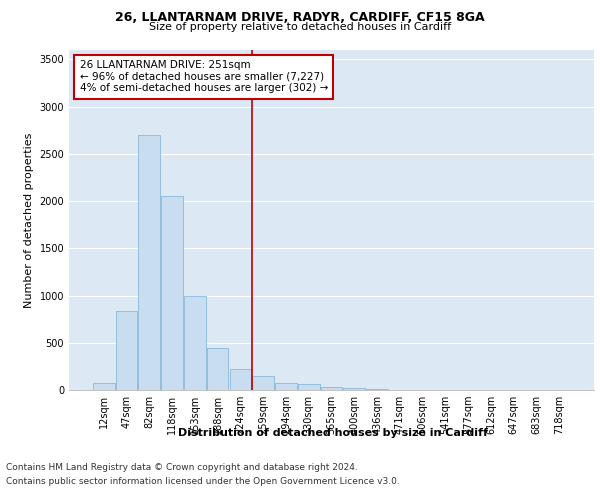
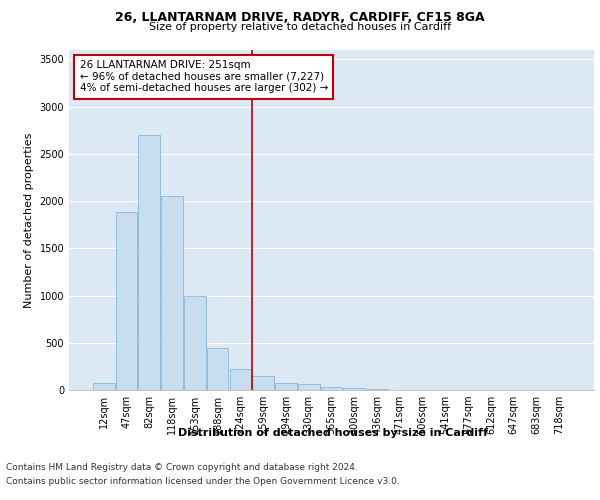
47sqm: 840 -> 1880
